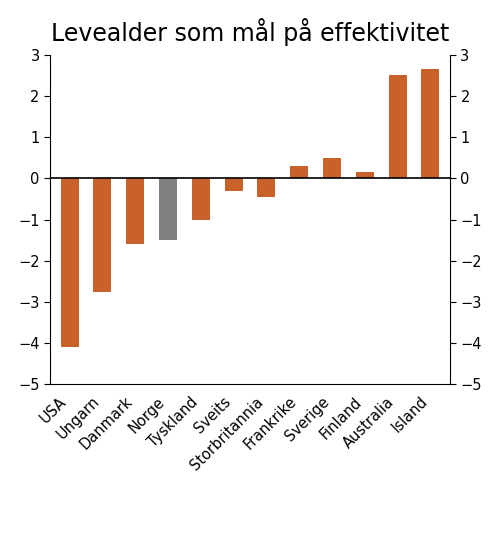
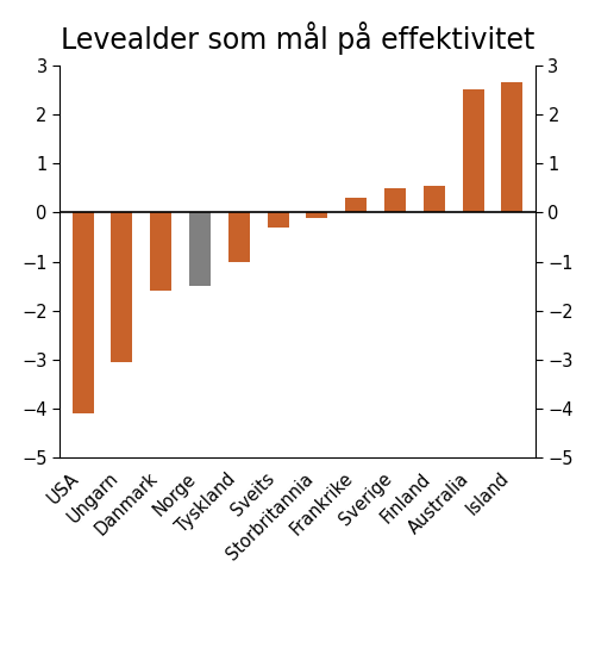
Ungarn: -2.75 -> -3.05
Storbritannia: -0.45 -> -0.10
Finland: 0.15 -> 0.55
